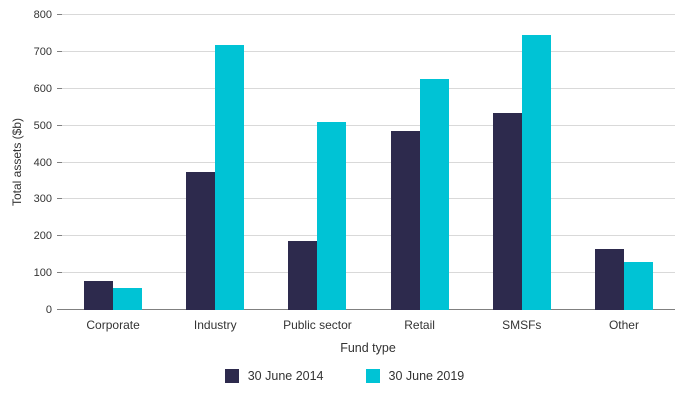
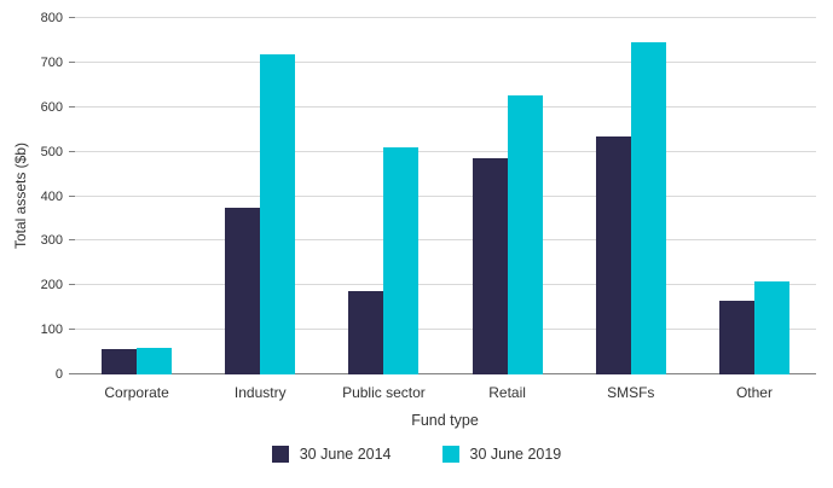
30 June 2014/Corporate: 80 -> 60
30 June 2019/Other: 130 -> 210
